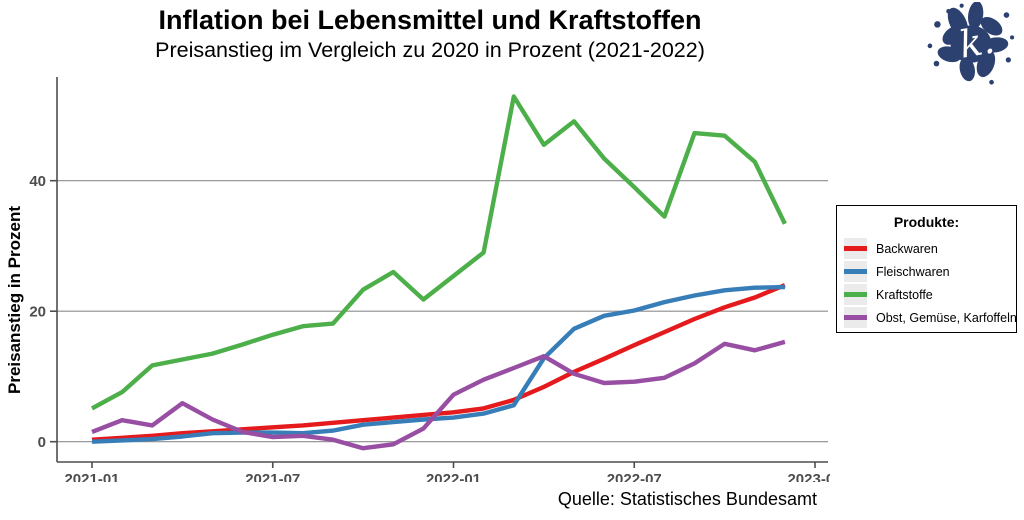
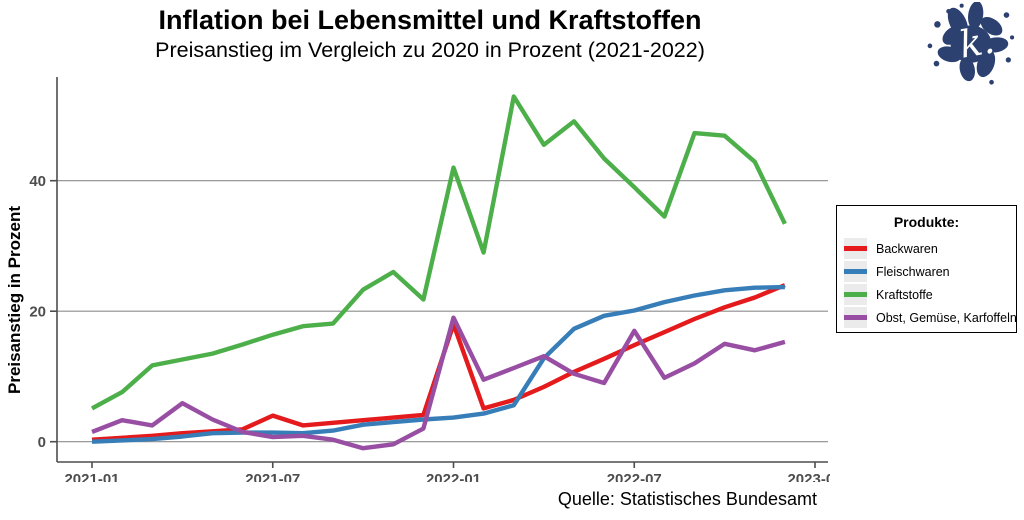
Backwaren/2021-07: 2 -> 4
Backwaren/2022-01: 4 -> 18
Kraftstoffe/2022-01: 25 -> 42
Obst, Gemüse, Karfoffeln/2022-01: 7 -> 19
Obst, Gemüse, Karfoffeln/2022-07: 9 -> 17
